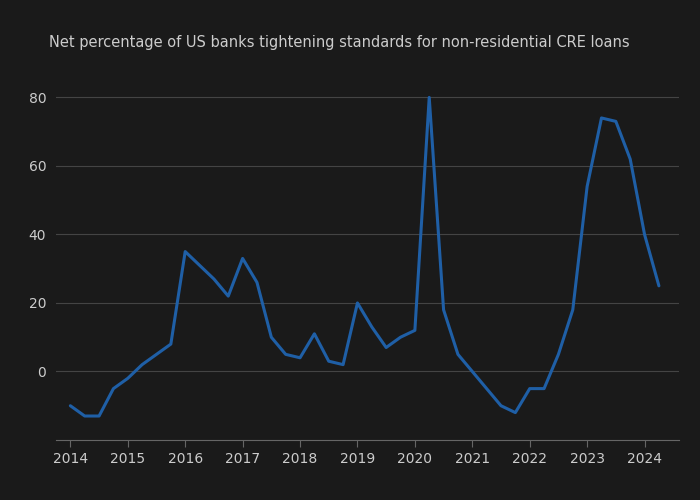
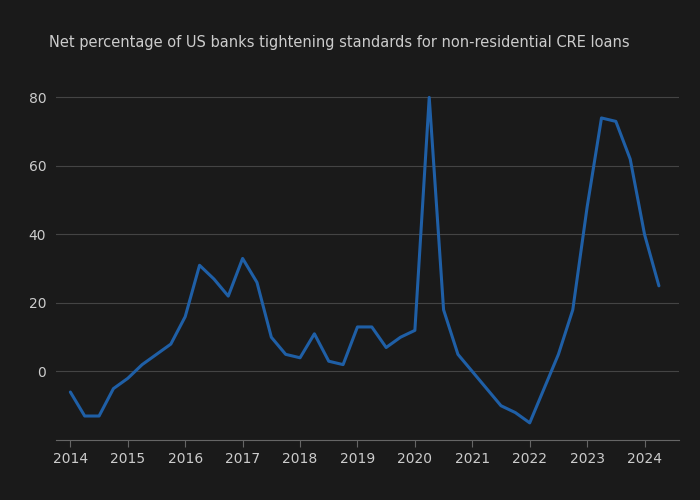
2014: -10 -> -6
2016: 35 -> 16
2019: 20 -> 13
2022: -5 -> -15
2023: 54 -> 48
